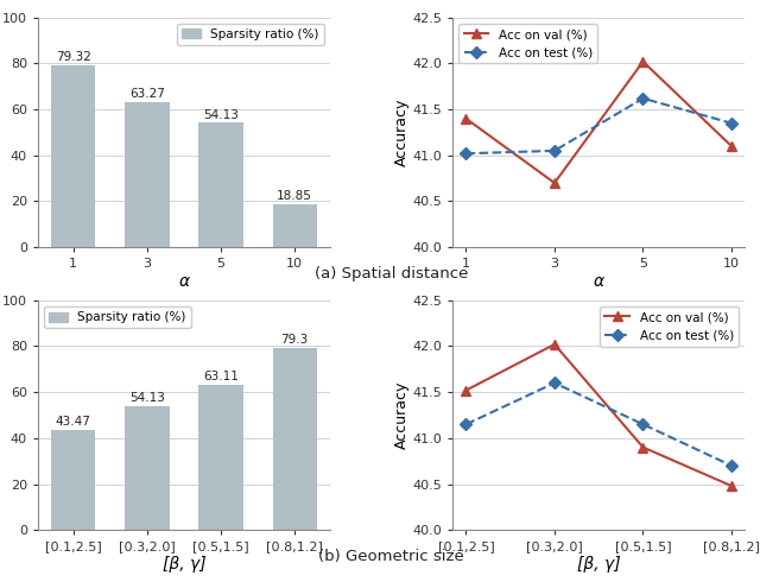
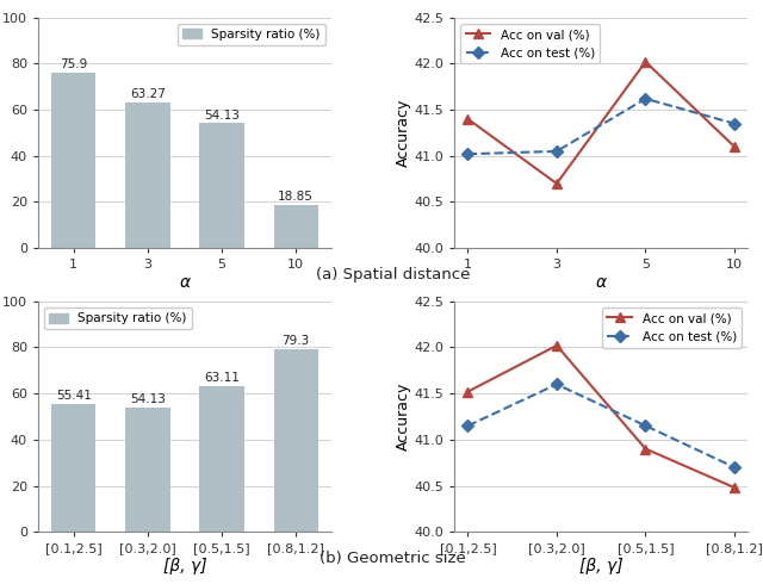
1: 79.32 -> 75.9
[0.1,2.5]: 43.47 -> 55.41
